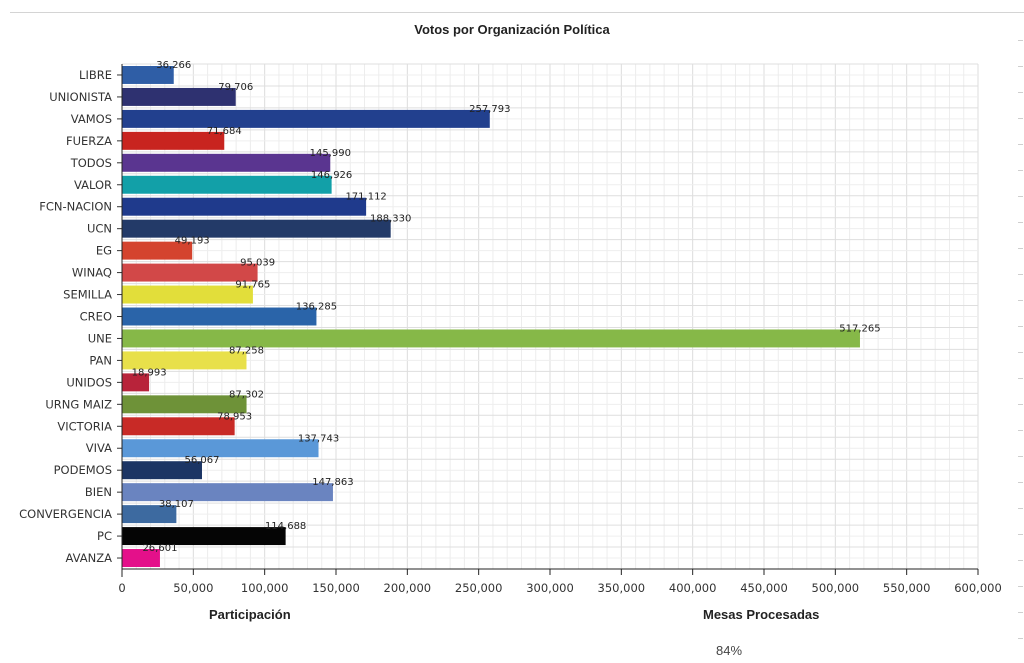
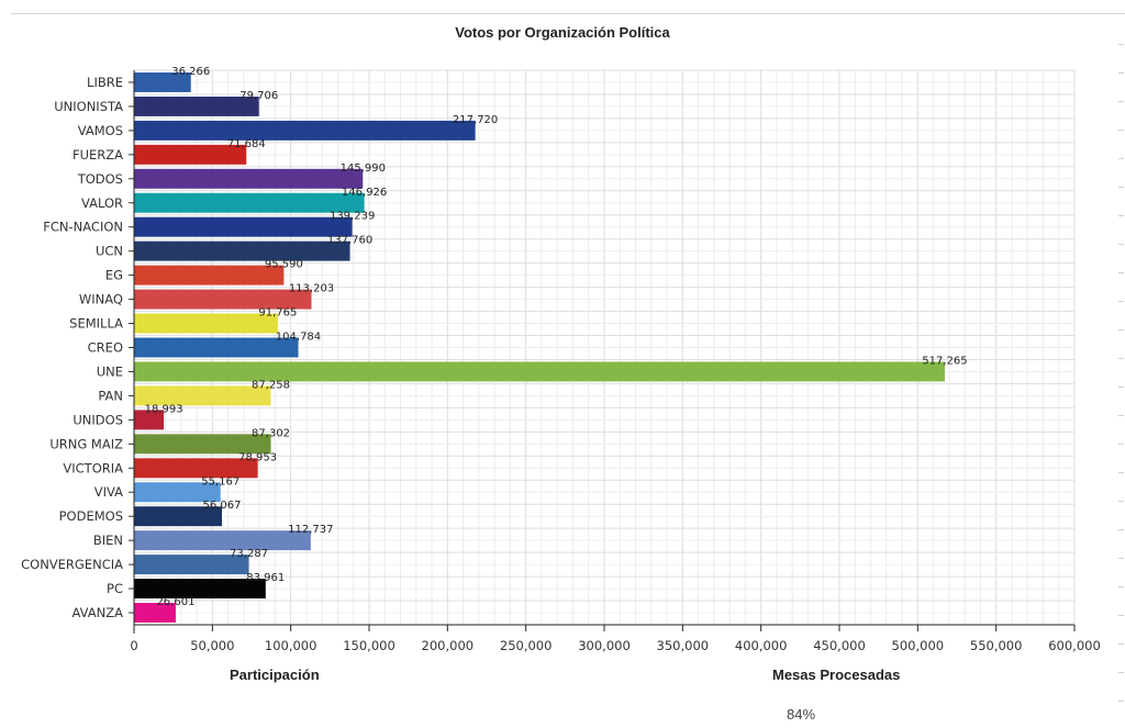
VAMOS: 257,793 -> 217,720
FCN-NACION: 171,112 -> 139,239
UCN: 188,330 -> 137,760
EG: 49,193 -> 95,590
WINAQ: 95,039 -> 113,203
CREO: 136,285 -> 104,784
VIVA: 137,743 -> 55,167
BIEN: 147,863 -> 112,737
CONVERGENCIA: 38,107 -> 73,287
PC: 114,688 -> 83,961
